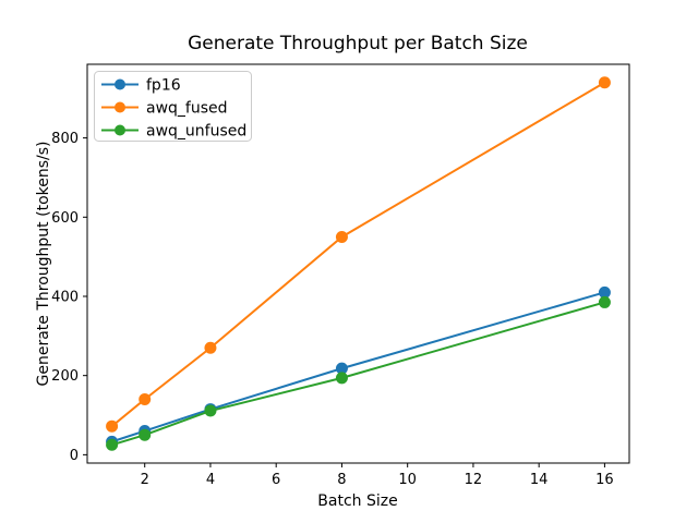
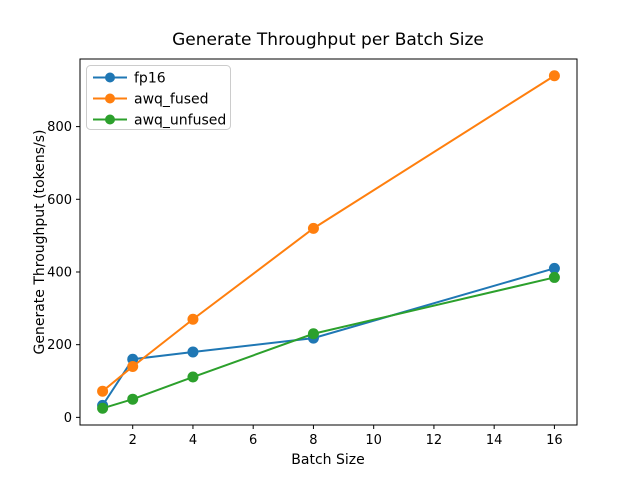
fp16/2: 60 -> 160
fp16/4: 120 -> 180
awq_fused/8: 550 -> 520
awq_unfused/8: 190 -> 230
